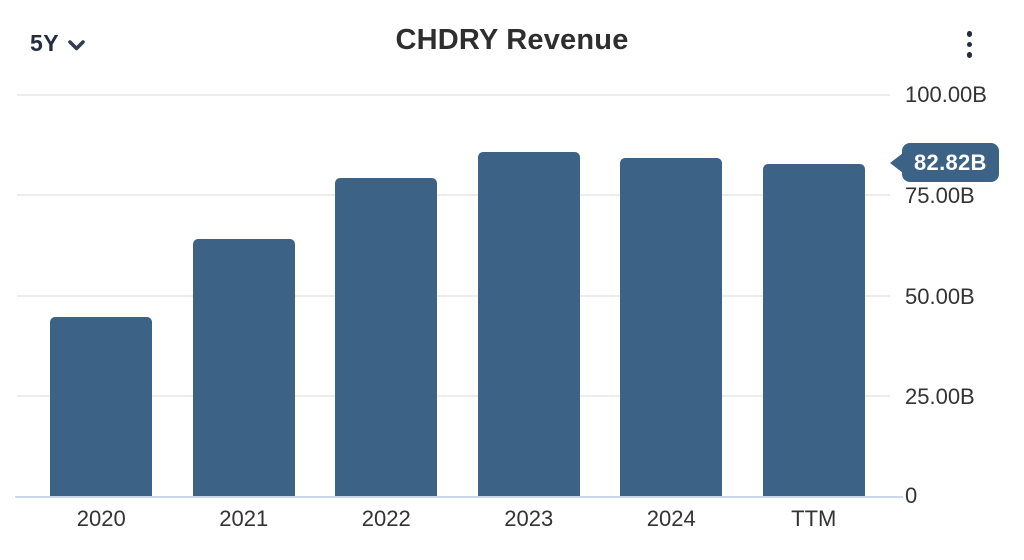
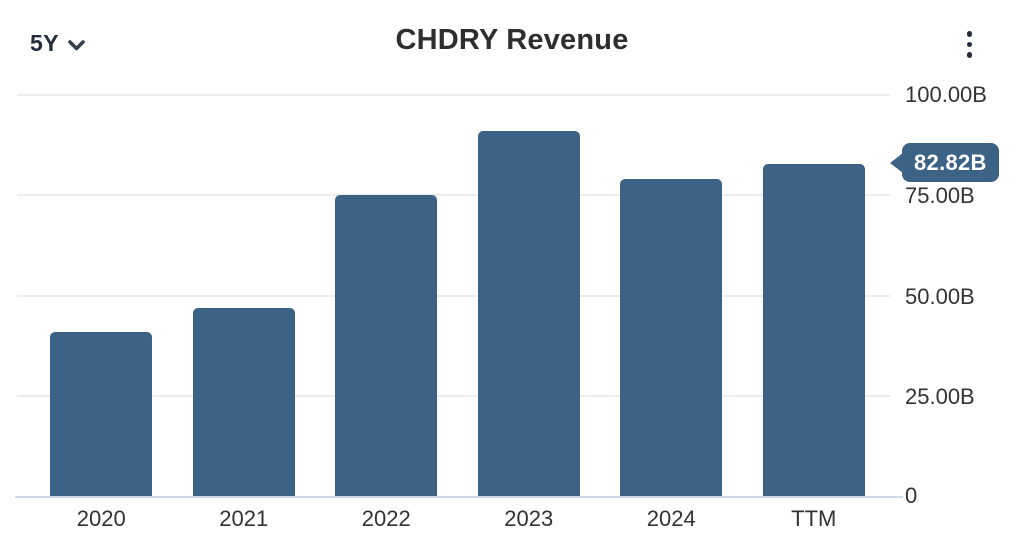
2020: 45B -> 41B
2021: 64B -> 47B
2022: 79B -> 75B
2023: 86B -> 91B
2024: 84B -> 79B
